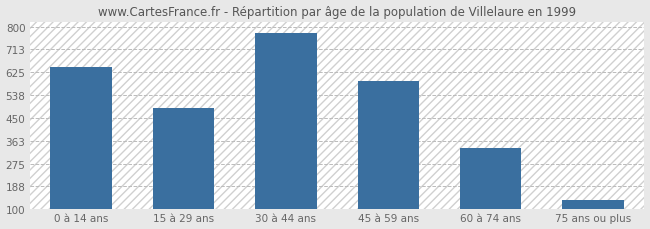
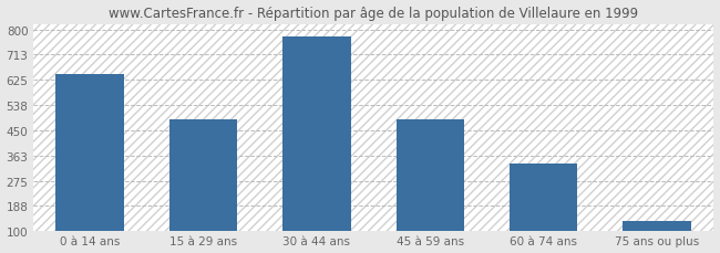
45 à 59 ans: 590 -> 490
